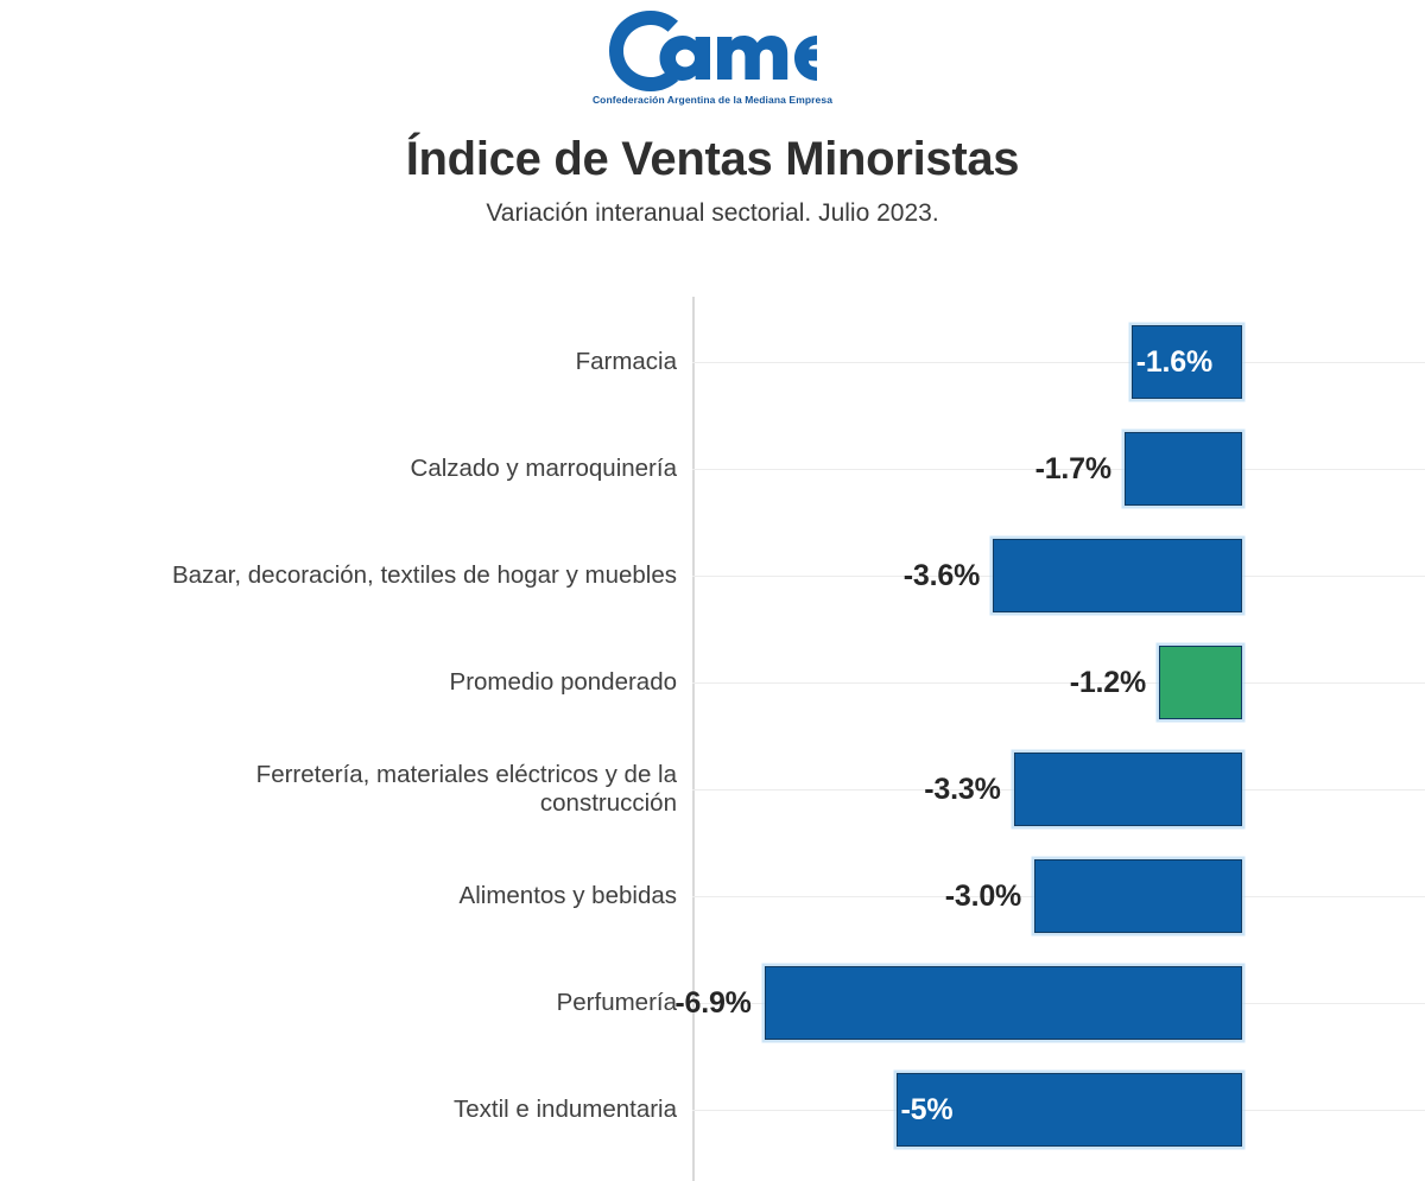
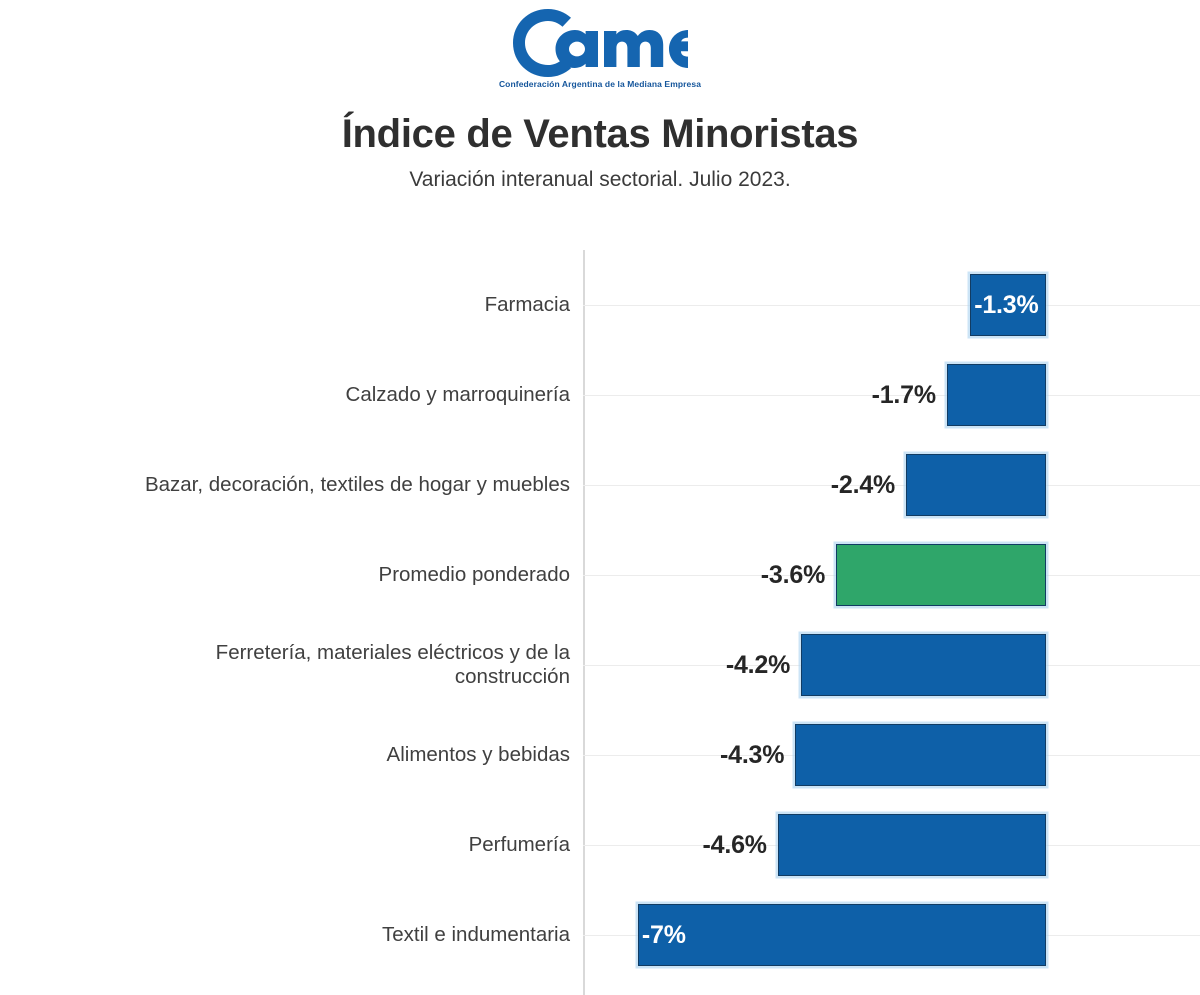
Farmacia: -1.6% -> -1.3%
Bazar, decoración, textiles de hogar y muebles: -3.6% -> -2.4%
Promedio ponderado: -1.2% -> -3.6%
Ferretería, materiales eléctricos y de la construcción: -3.3% -> -4.2%
Alimentos y bebidas: -3.0% -> -4.3%
Perfumería: -6.9% -> -4.6%
Textil e indumentaria: -5% -> -7%
